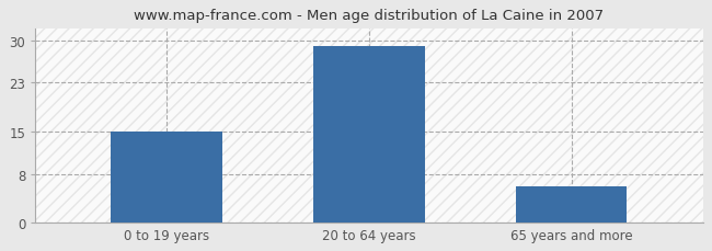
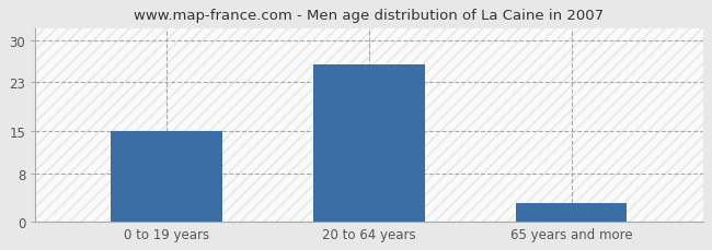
20 to 64 years: 29 -> 26
65 years and more: 6 -> 3
